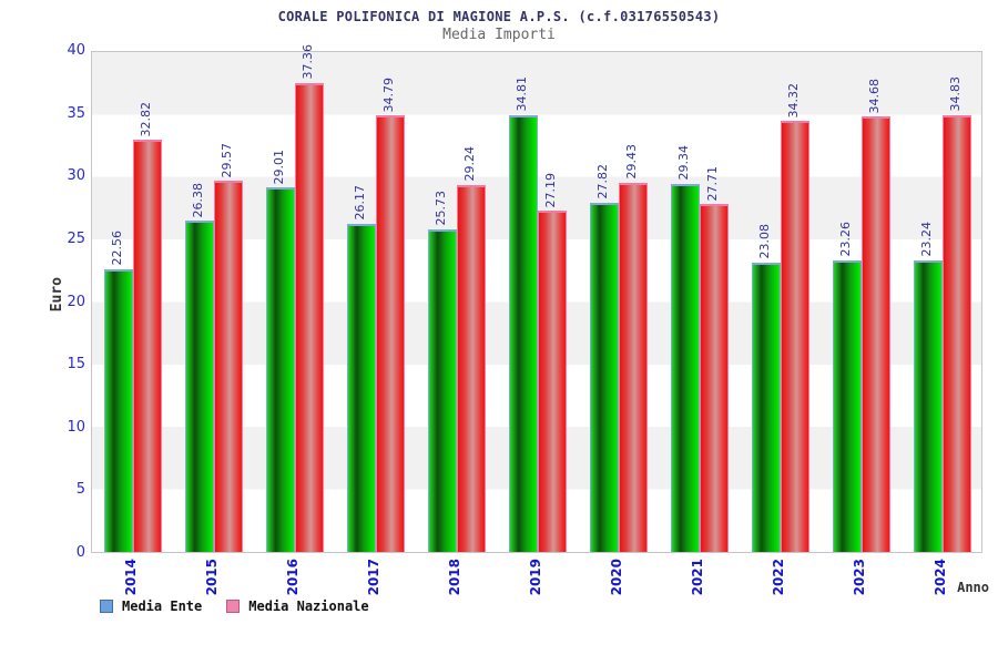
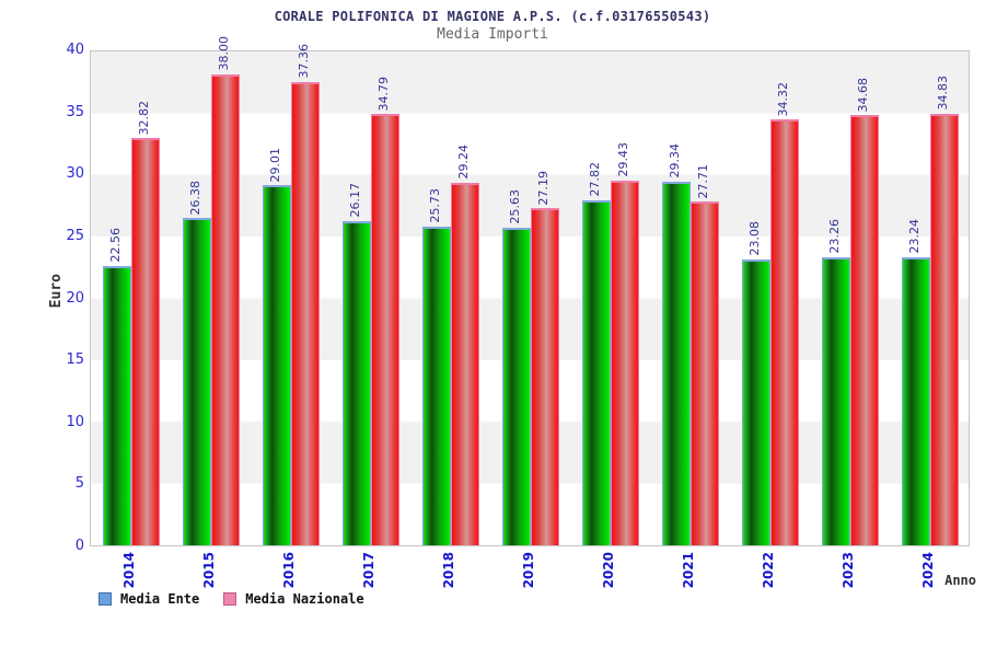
Media Nazionale/2015: 29.57 -> 38.00
Media Ente/2019: 34.81 -> 25.63
